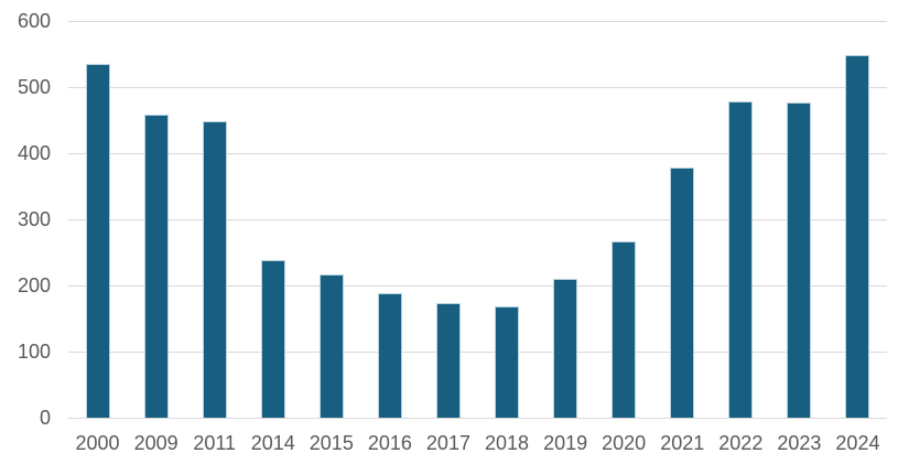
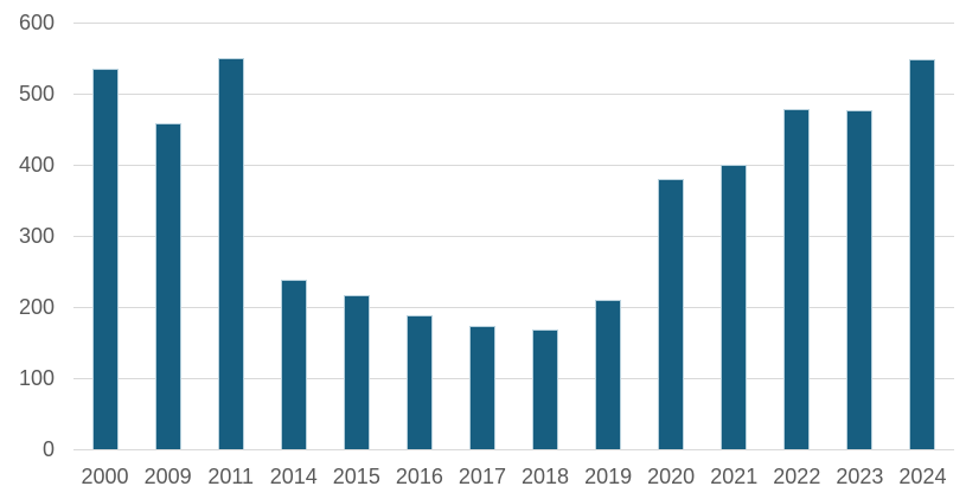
2011: 450 -> 550
2020: 270 -> 380
2021: 380 -> 400
